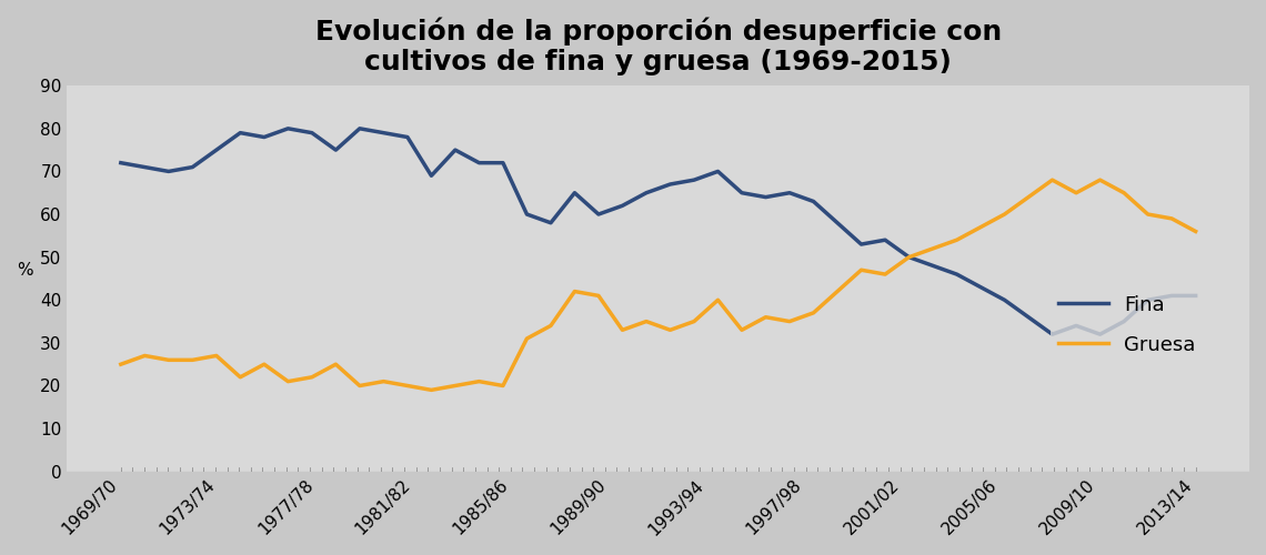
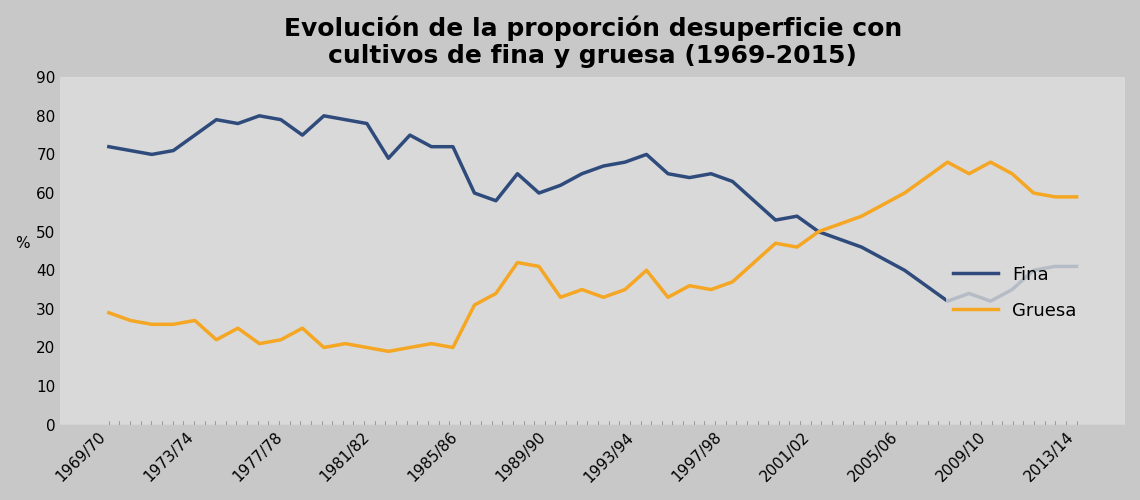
Gruesa/1969/70: 25 -> 29
Gruesa/2013/14: 56 -> 59
